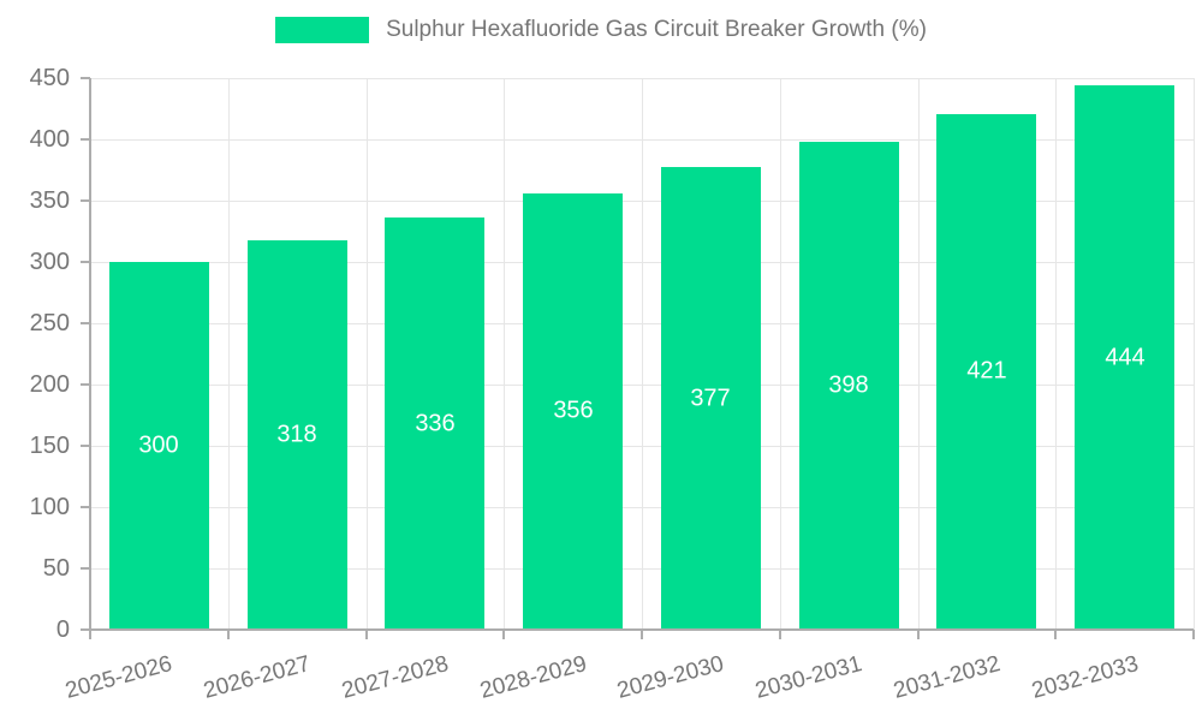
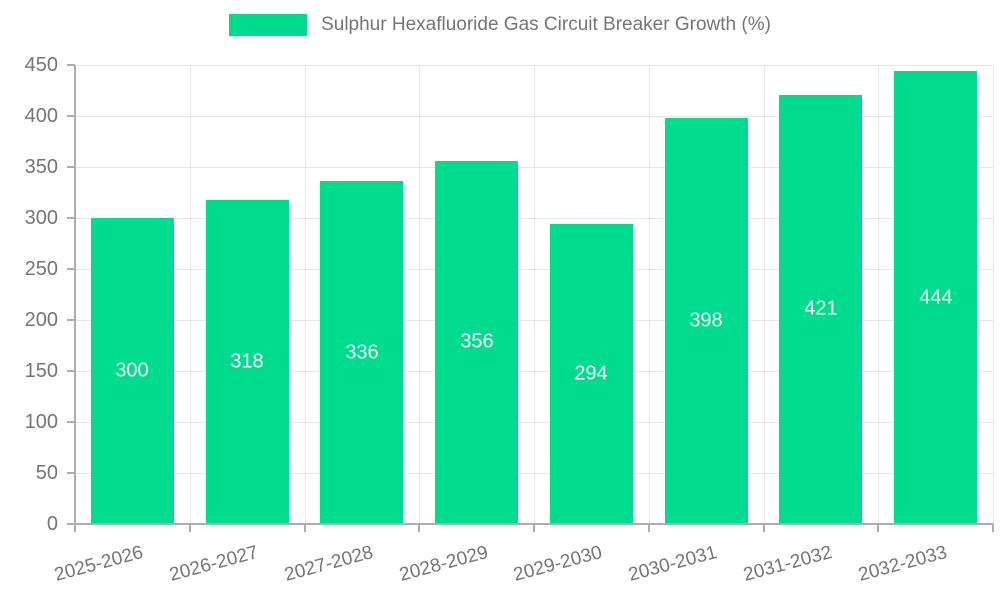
2029-2030: 377 -> 294
